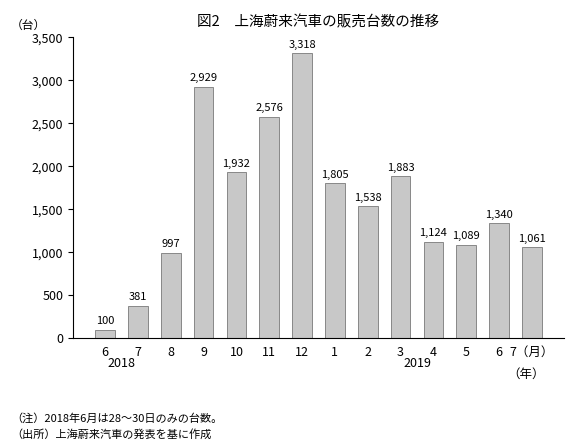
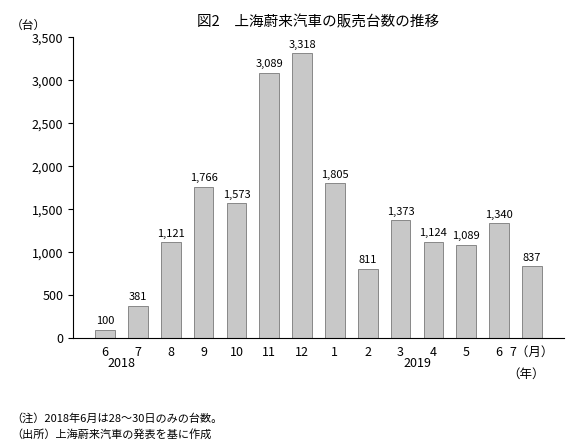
8: 997 -> 1,121
9: 2,929 -> 1,766
10: 1,932 -> 1,573
11: 2,576 -> 3,089
2: 1,538 -> 811
3: 1,883 -> 1,373
7（月）: 1,061 -> 837
